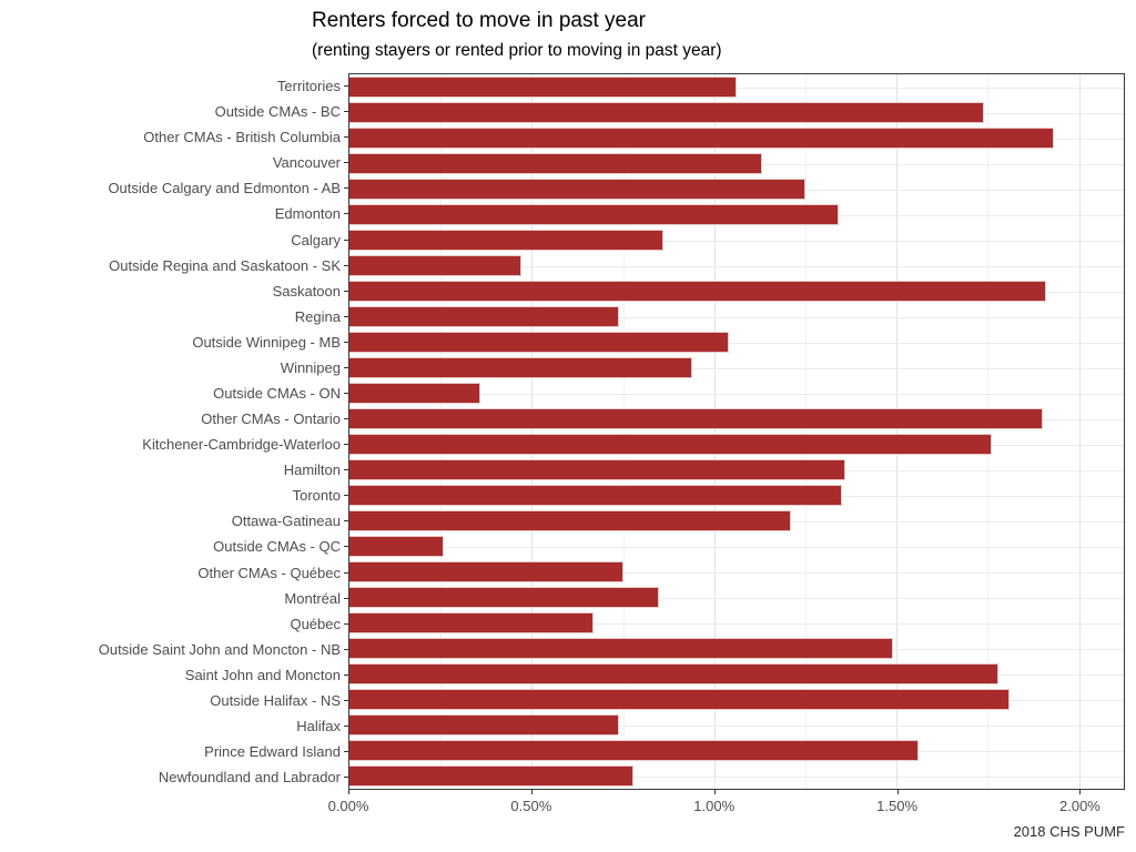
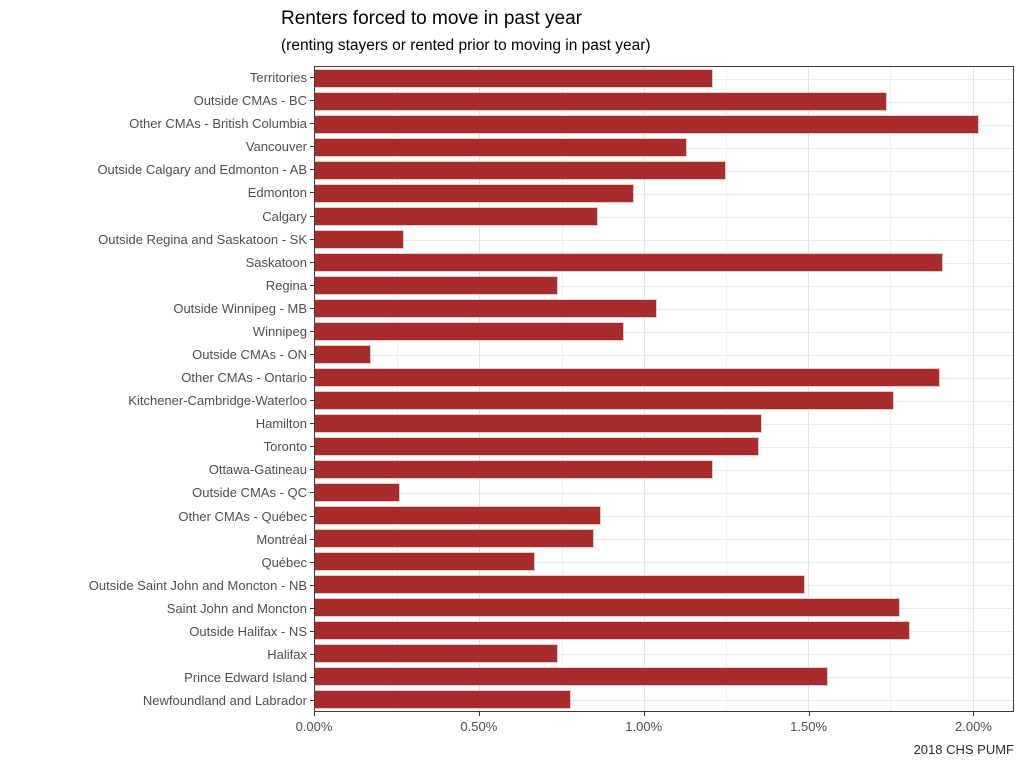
Territories: 1.06% -> 1.21%
Other CMAs - British Columbia: 1.93% -> 2.02%
Edmonton: 1.34% -> 0.97%
Outside Regina and Saskatoon - SK: 0.47% -> 0.27%
Outside CMAs - ON: 0.36% -> 0.17%
Other CMAs - Québec: 0.75% -> 0.87%
